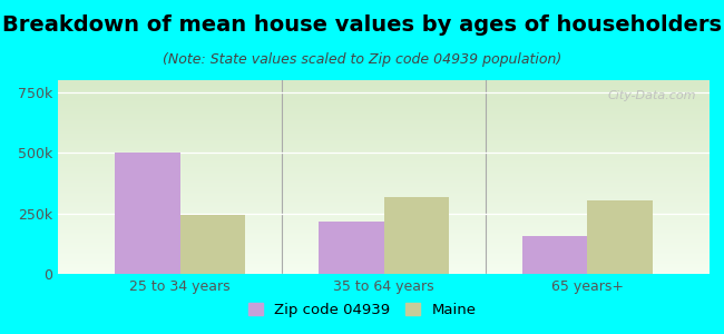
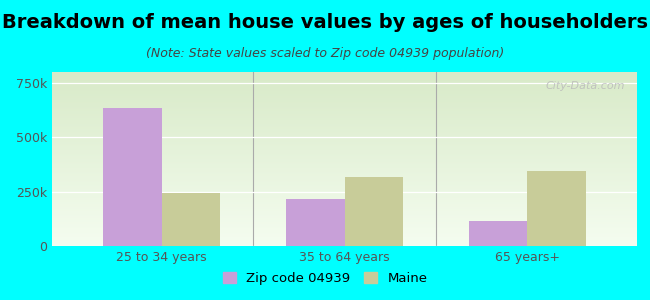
Zip code 04939/25 to 34 years: 500k -> 635k
Zip code 04939/65 years+: 155k -> 115k
Maine/65 years+: 305k -> 345k
